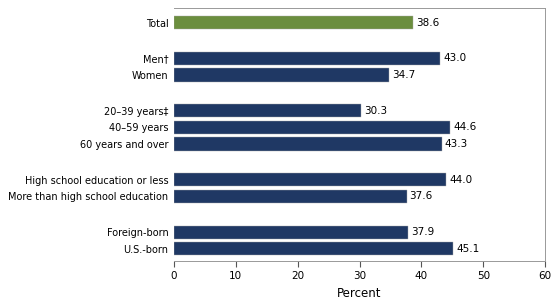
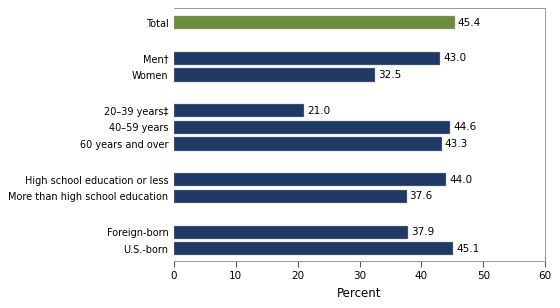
Total: 38.6 -> 45.4
Women: 34.7 -> 32.5
20–39 years‡: 30.3 -> 21.0
